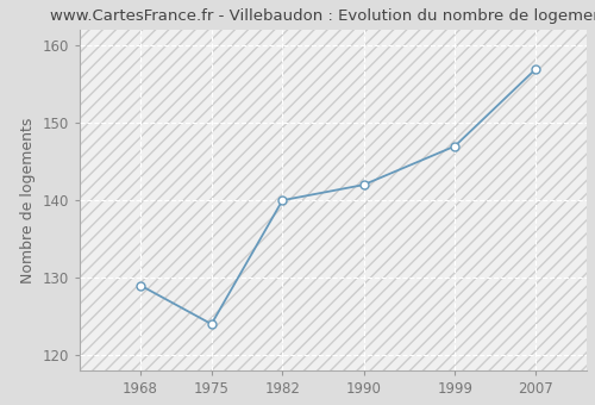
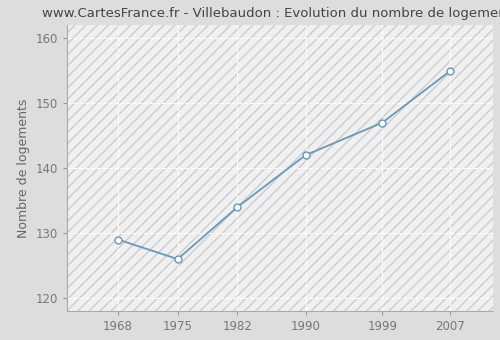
1975: 124 -> 126
1982: 140 -> 134
2007: 157 -> 155
